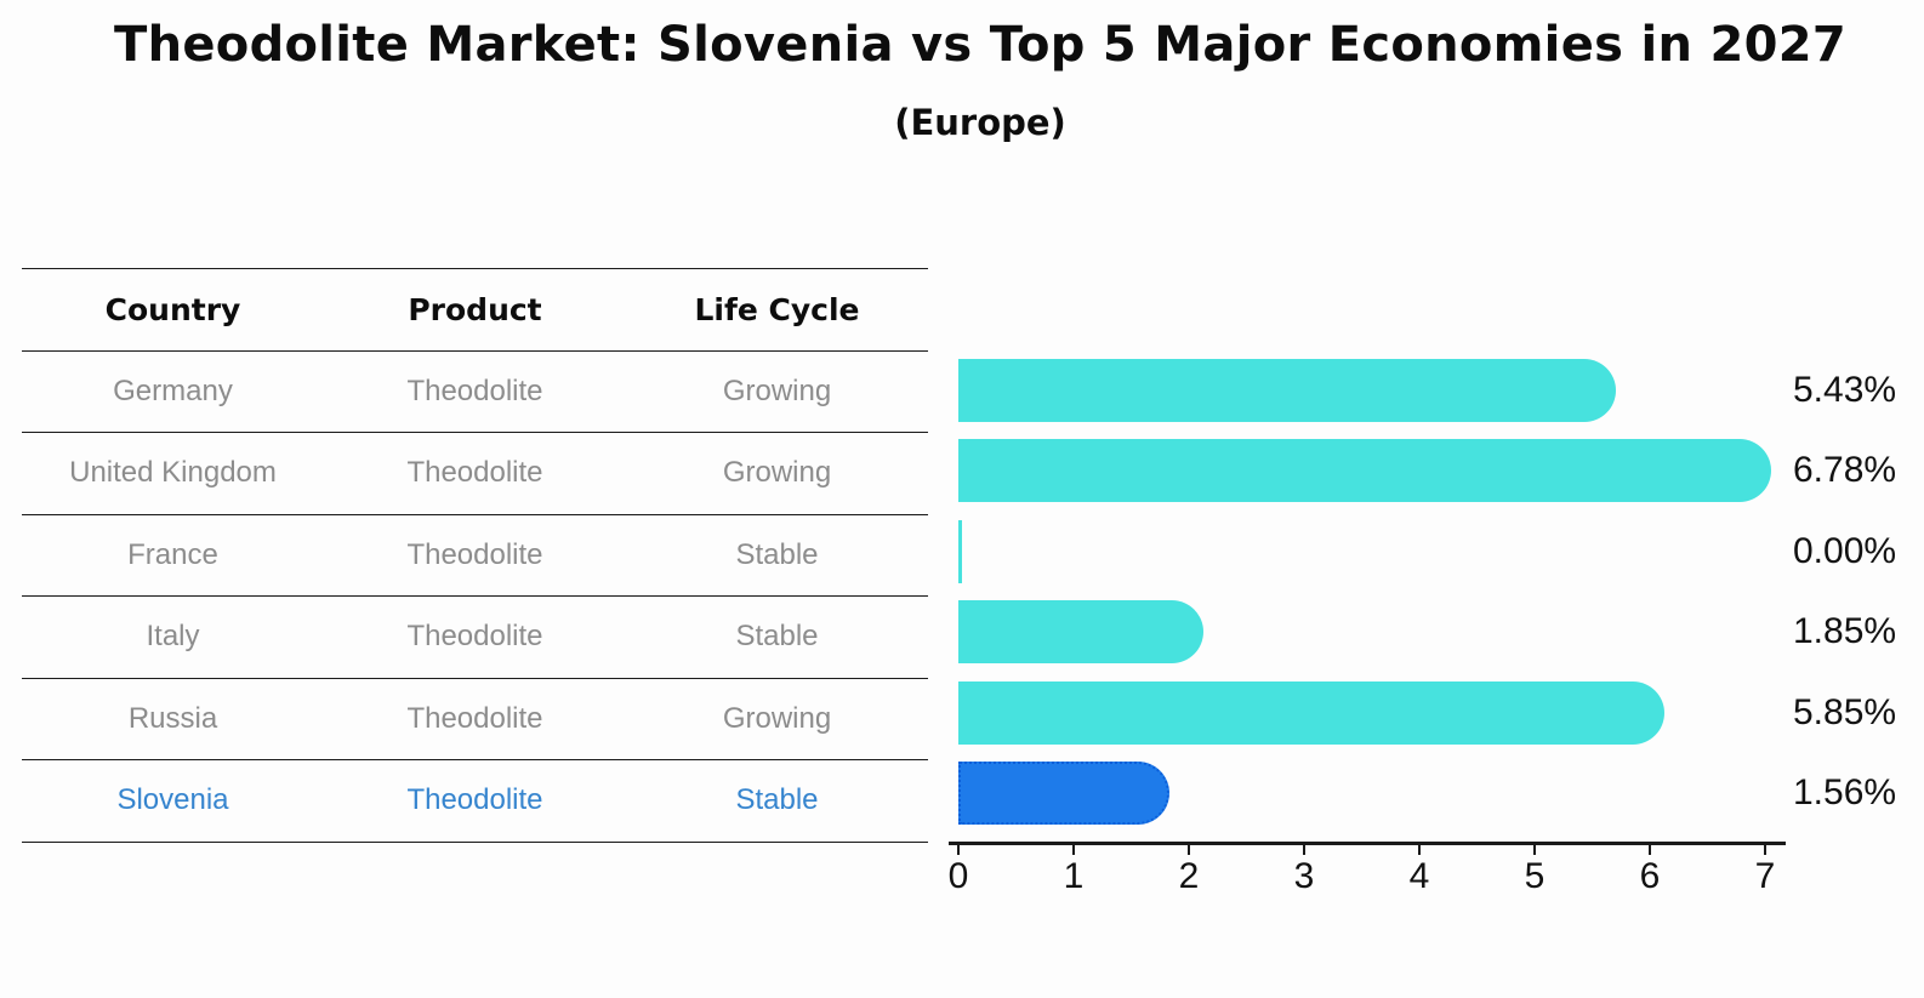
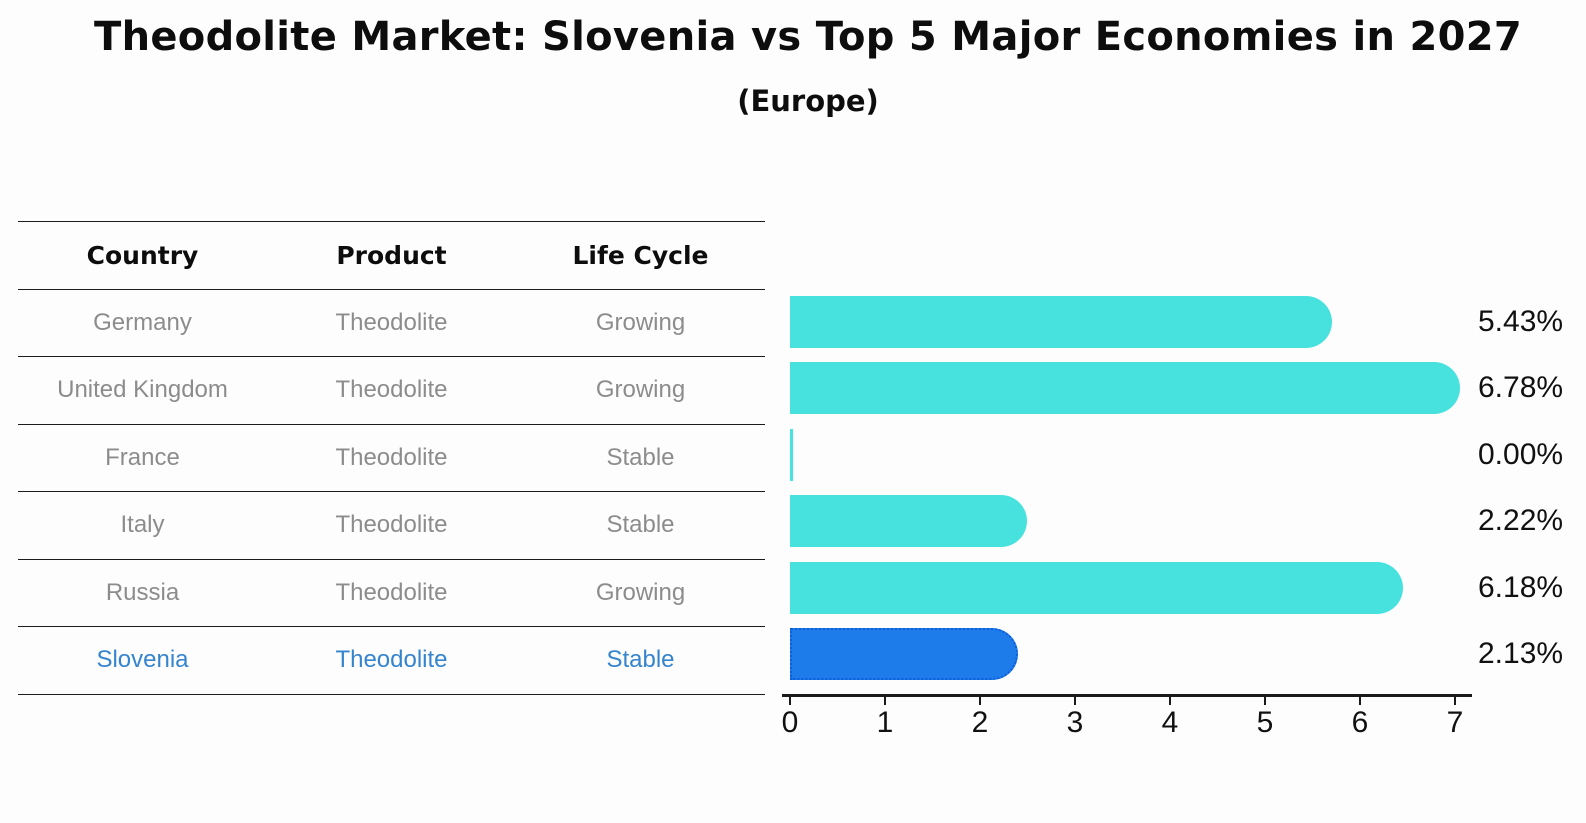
Italy: 1.85% -> 2.22%
Russia: 5.85% -> 6.18%
Slovenia: 1.56% -> 2.13%
